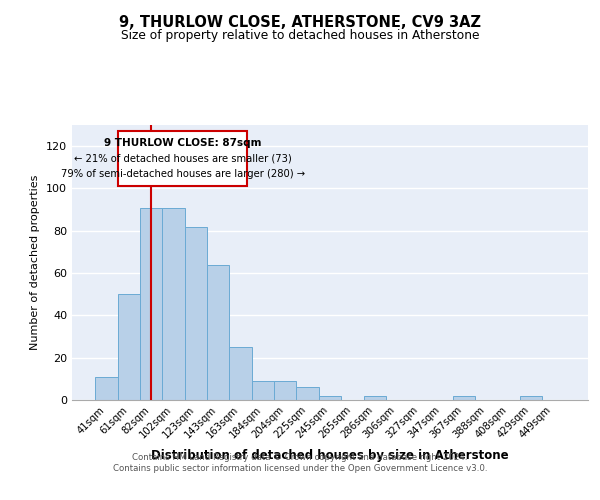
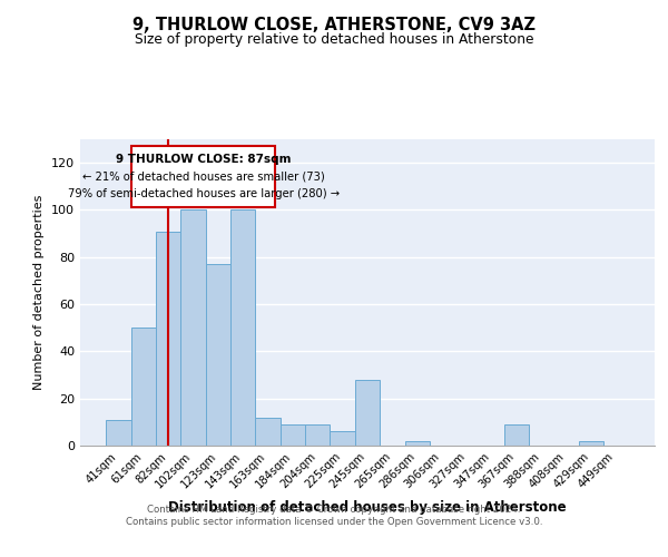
102sqm: 91 -> 100
123sqm: 82 -> 77
143sqm: 64 -> 100
163sqm: 25 -> 12
245sqm: 2 -> 28
367sqm: 2 -> 9
